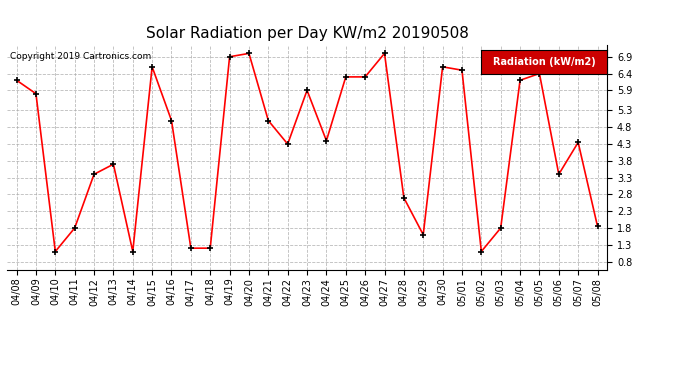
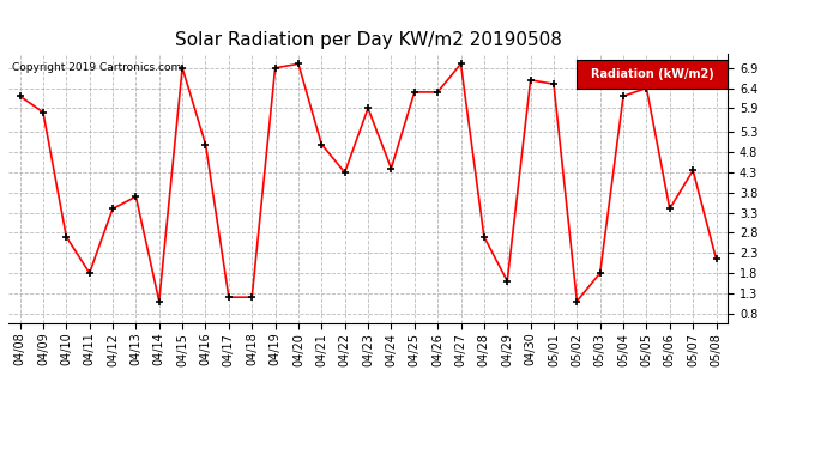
04/10: 1.10 -> 2.70
04/15: 6.60 -> 6.90
05/08: 1.85 -> 2.15
